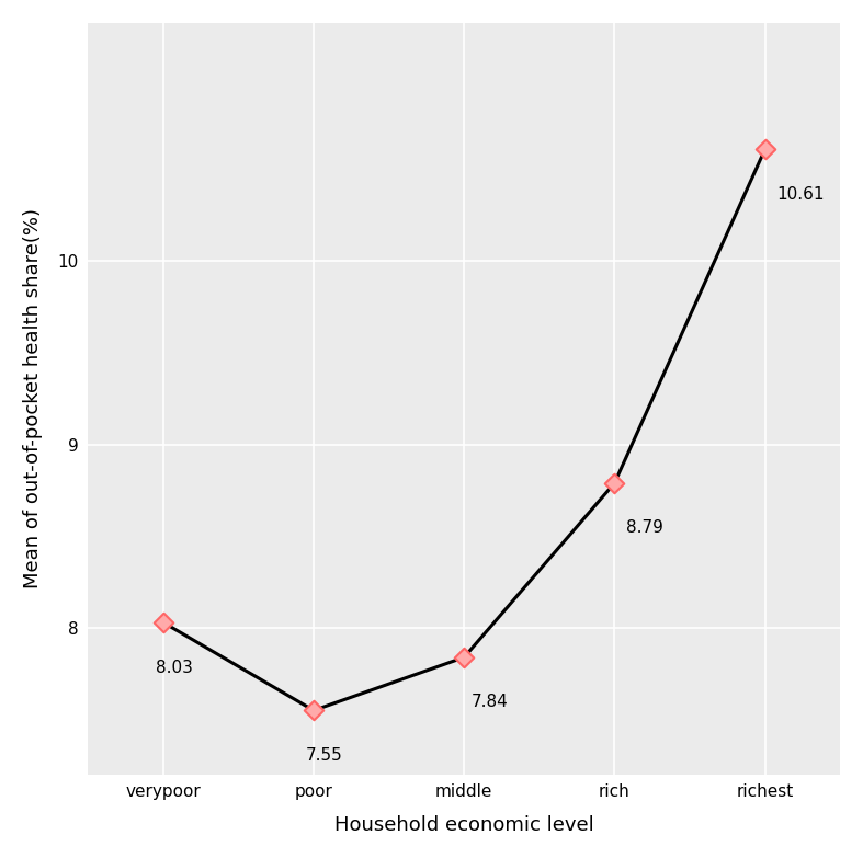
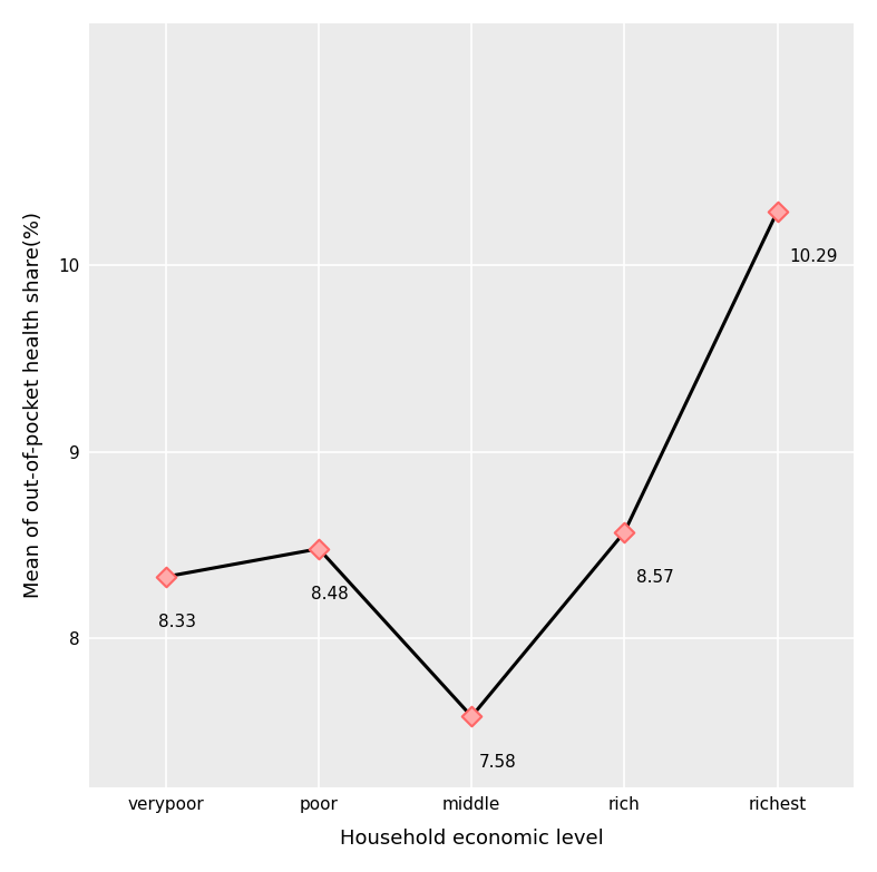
verypoor: 8.03 -> 8.33
poor: 7.55 -> 8.48
middle: 7.84 -> 7.58
rich: 8.79 -> 8.57
richest: 10.61 -> 10.29
